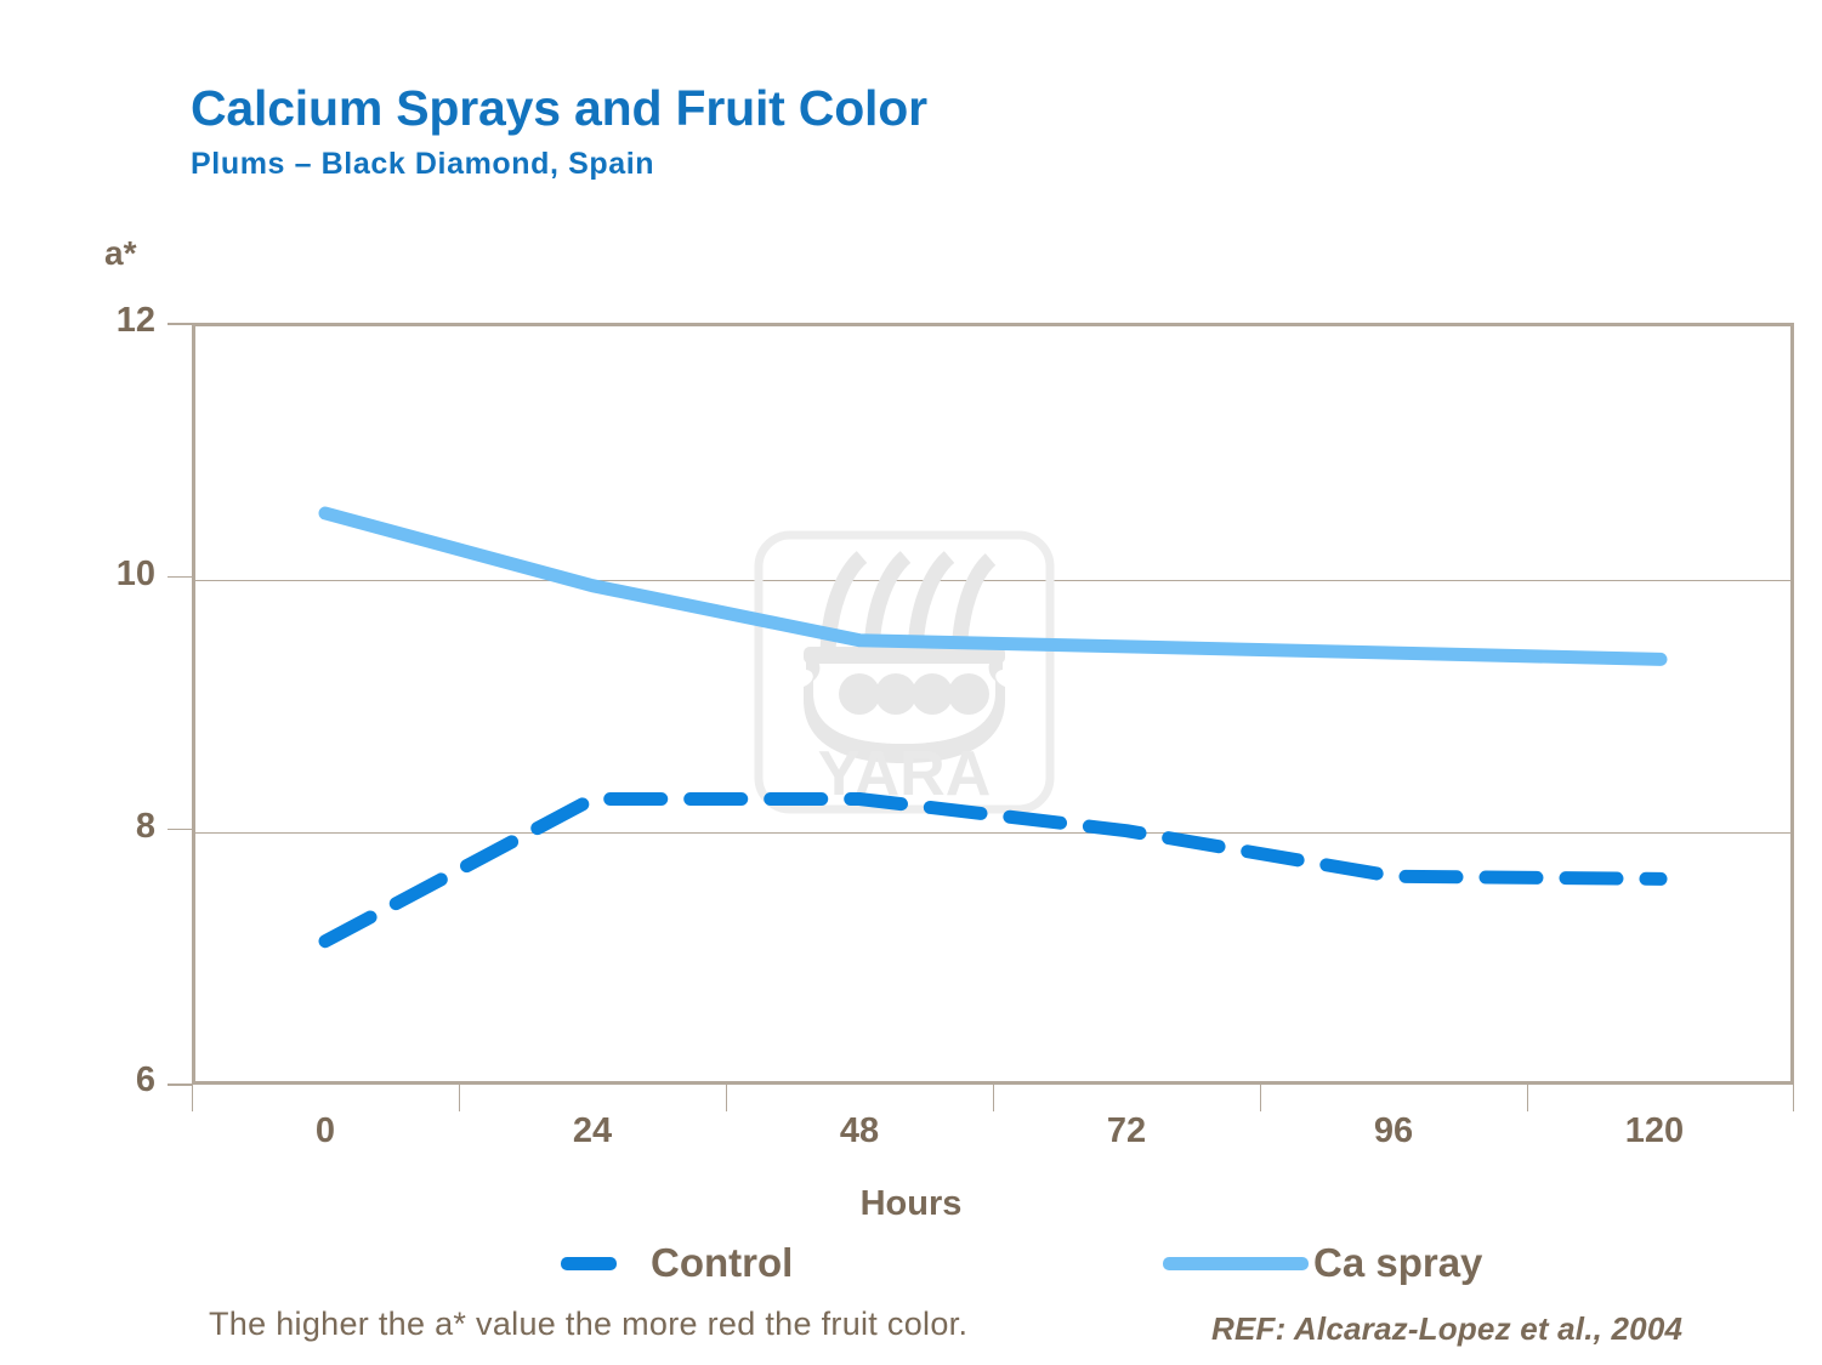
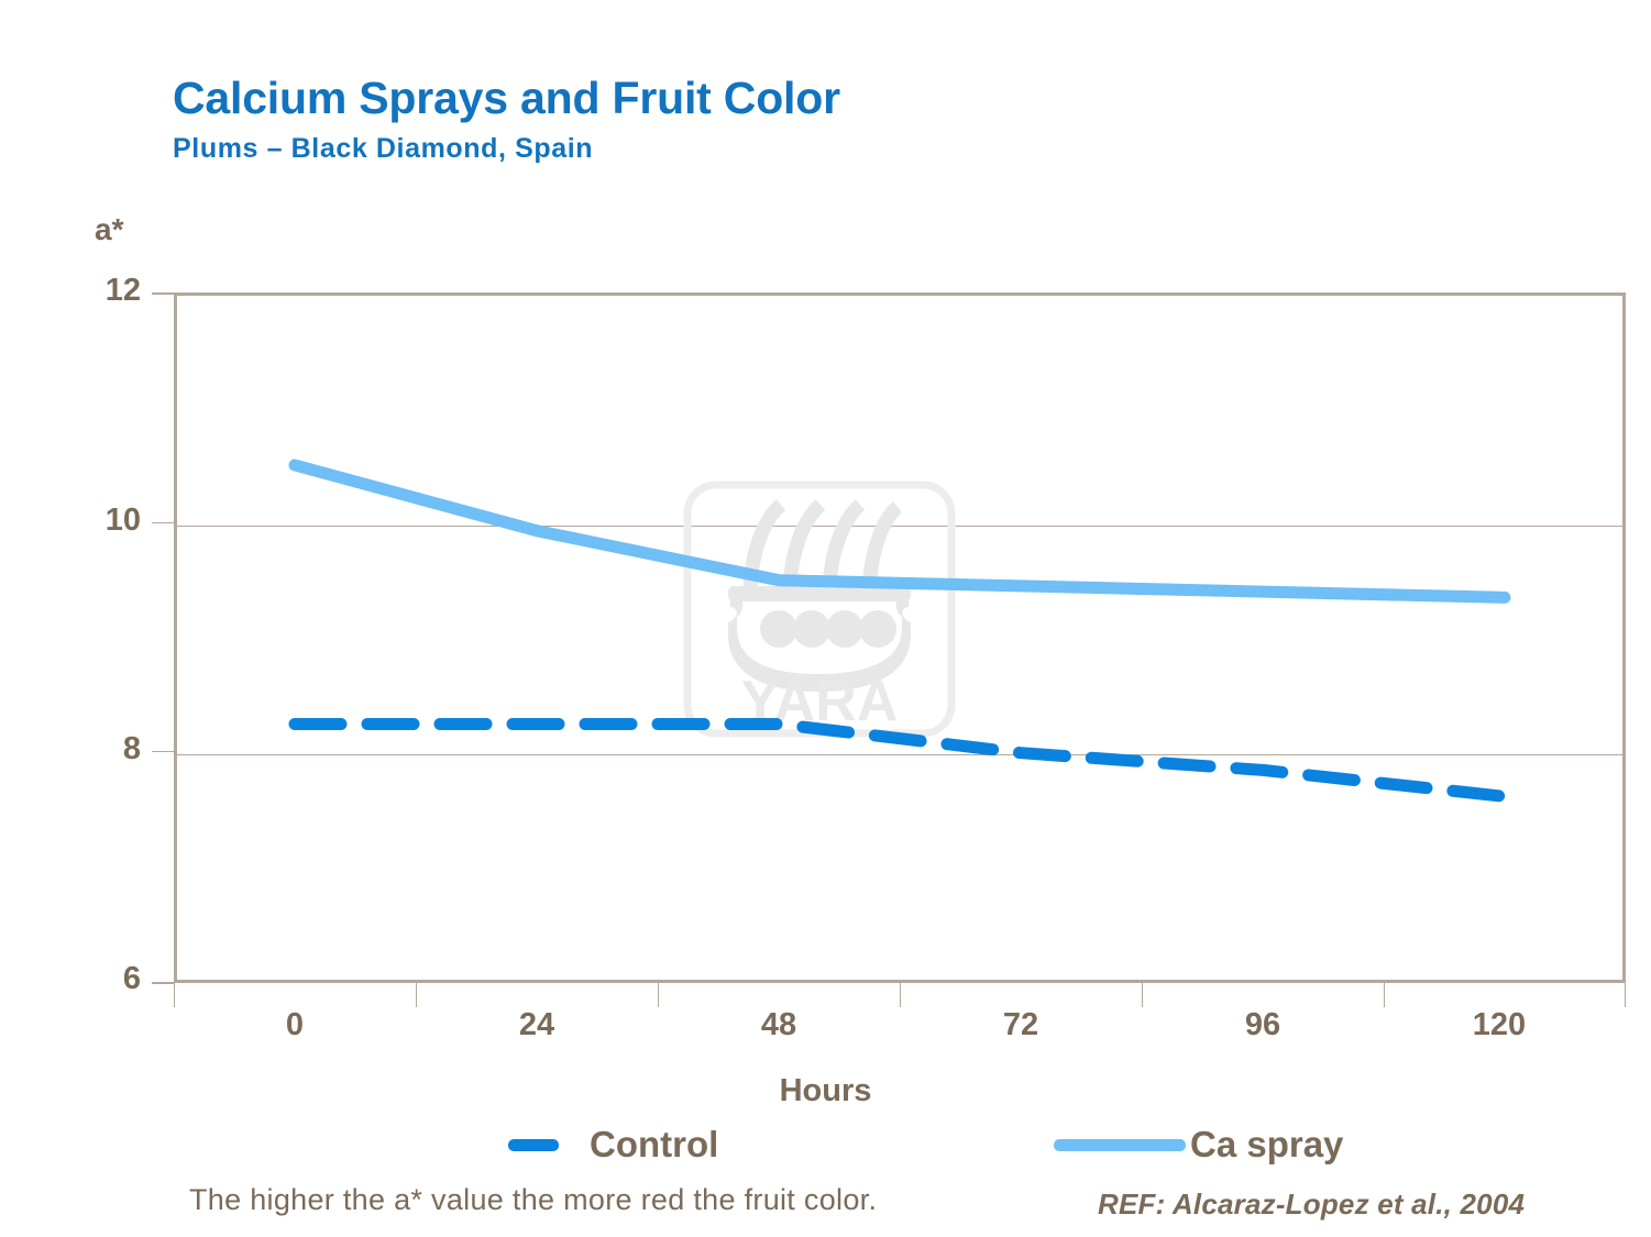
Control/0: 7.13 -> 8.25
Control/96: 7.64 -> 7.85
